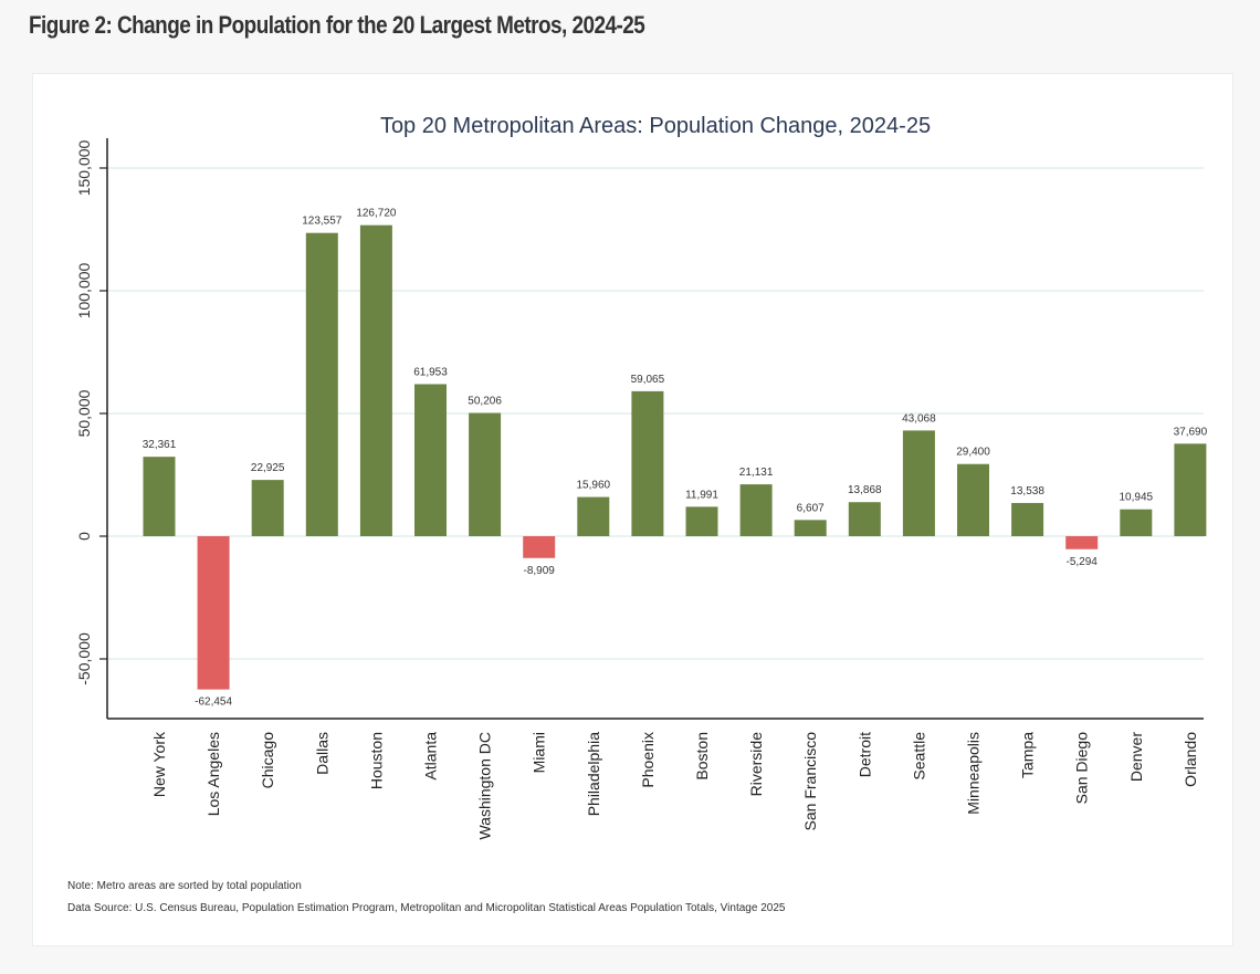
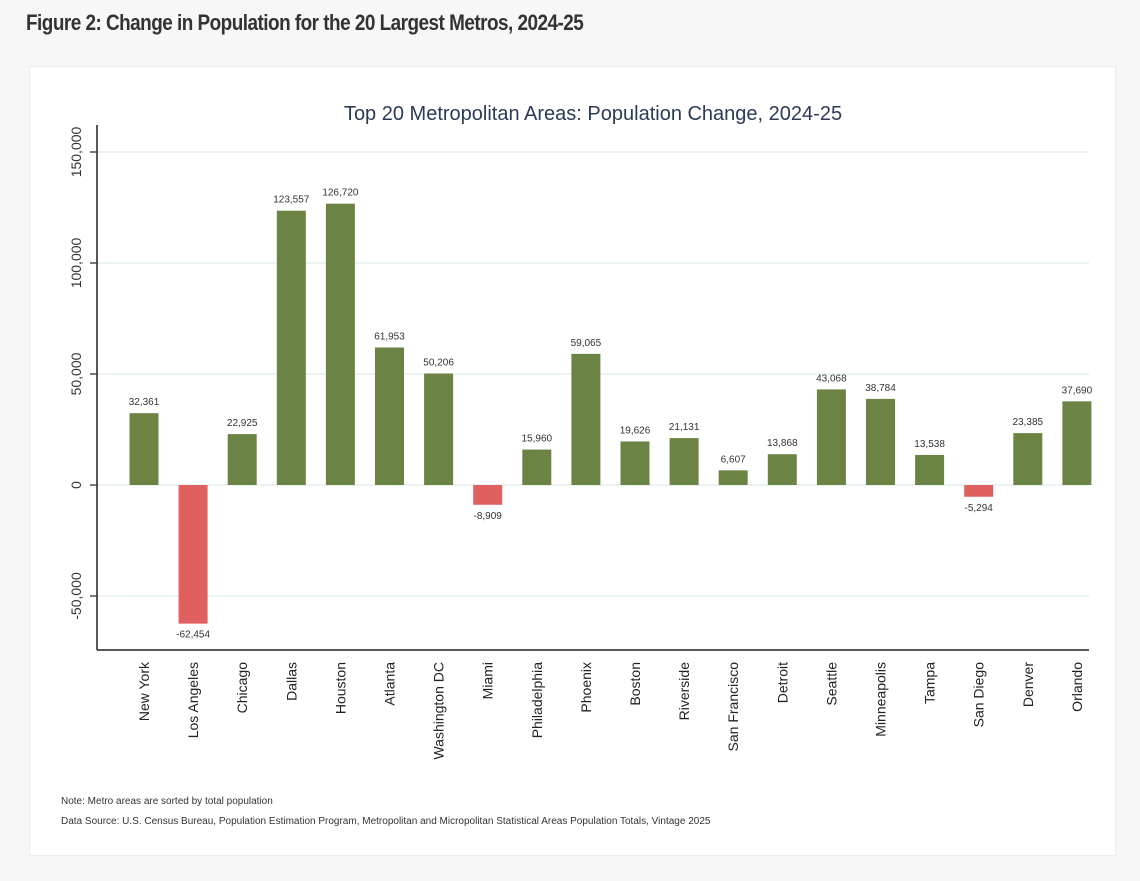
Boston: 11,991 -> 19,626
Minneapolis: 29,400 -> 38,784
Denver: 10,945 -> 23,385
